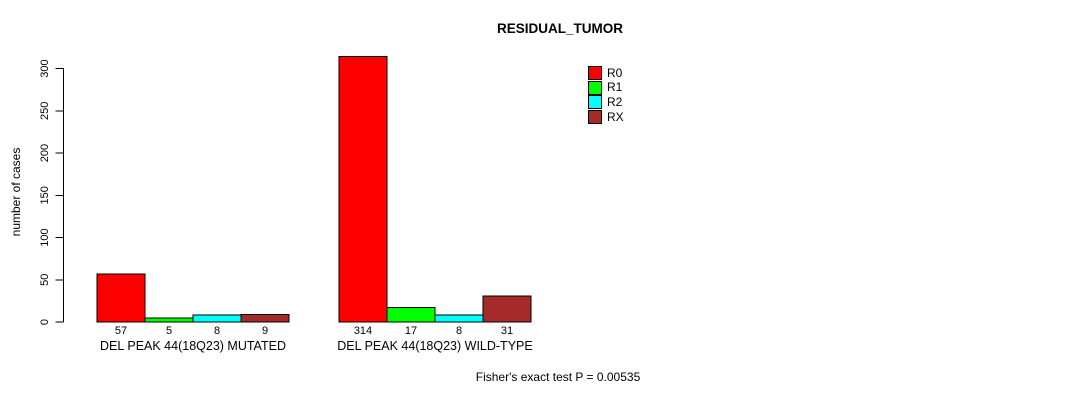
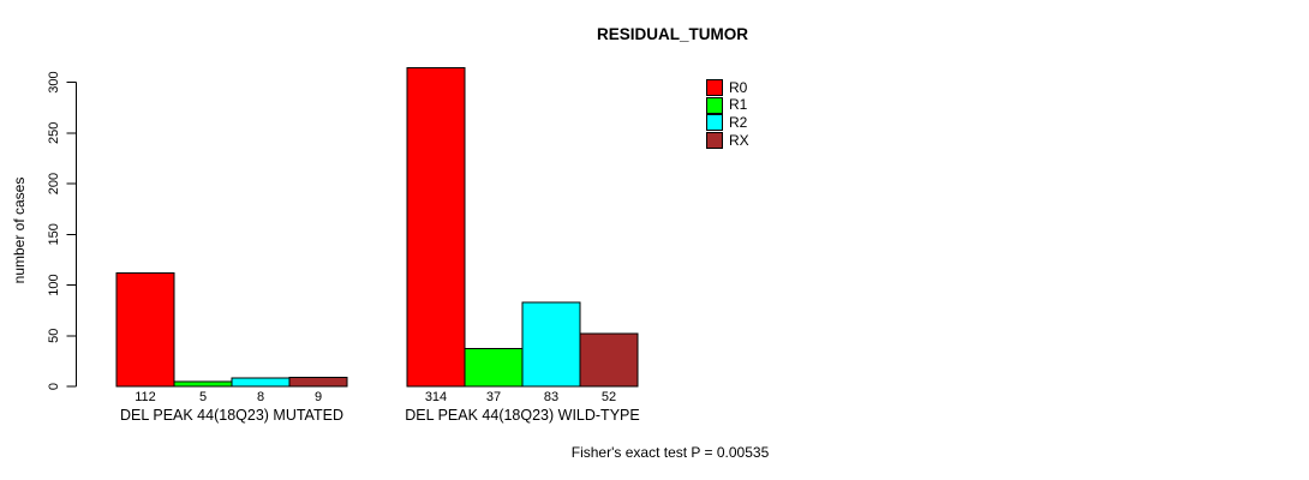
R0/DEL PEAK 44(18Q23) MUTATED: 57 -> 112
R1/DEL PEAK 44(18Q23) WILD-TYPE: 17 -> 37
R2/DEL PEAK 44(18Q23) WILD-TYPE: 8 -> 83
RX/DEL PEAK 44(18Q23) WILD-TYPE: 31 -> 52
